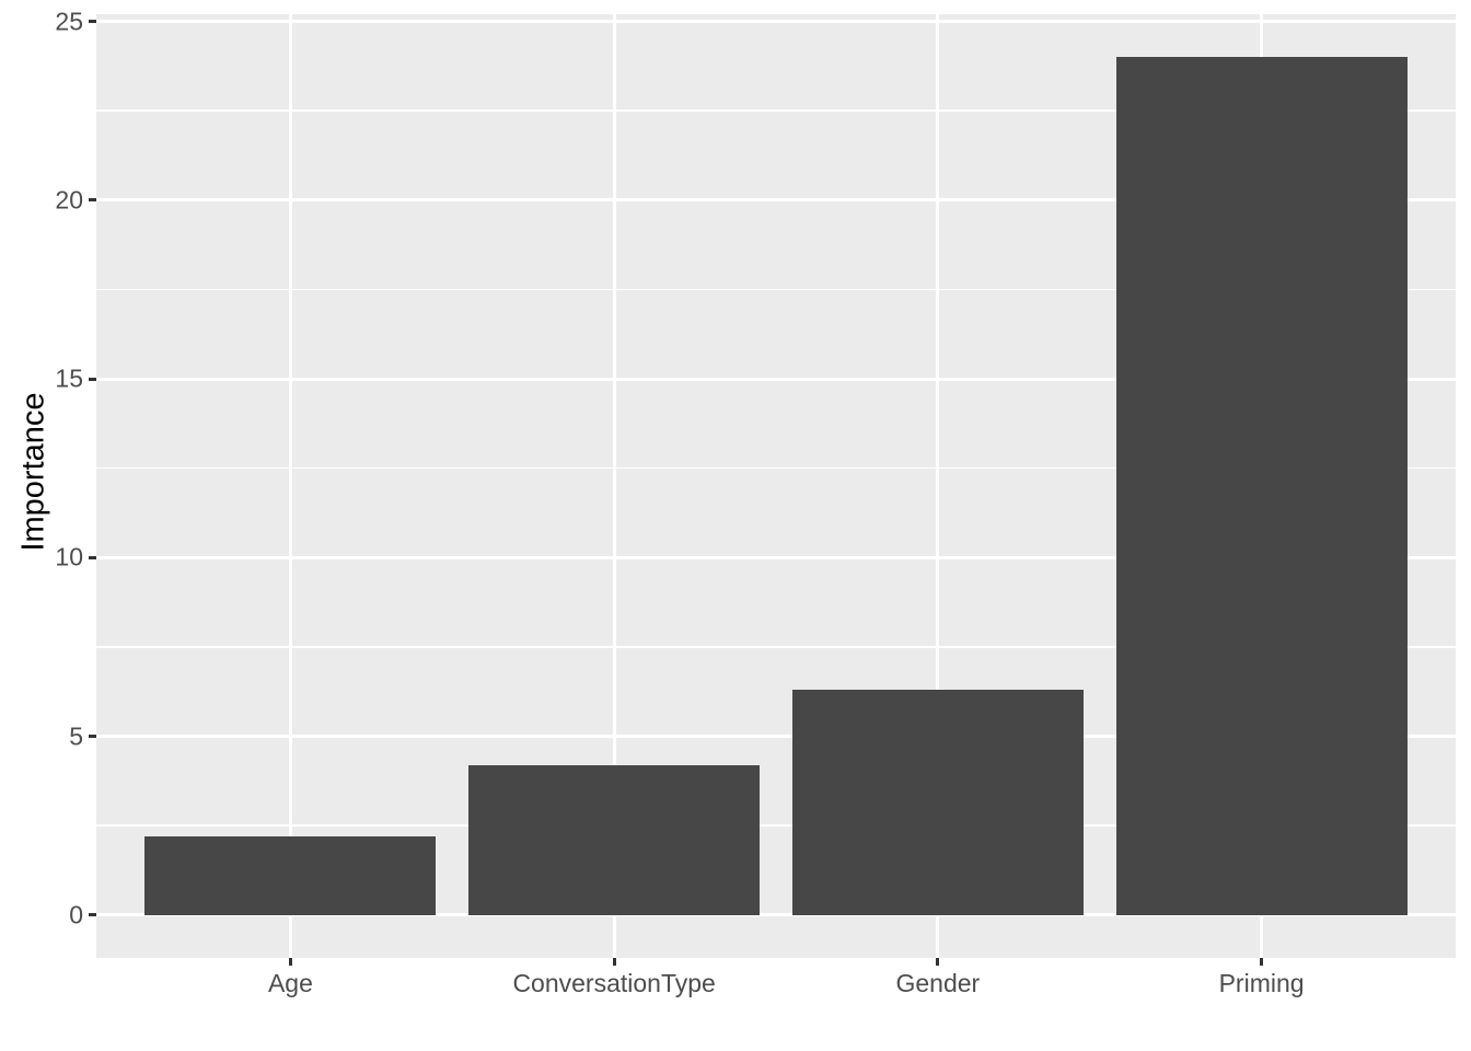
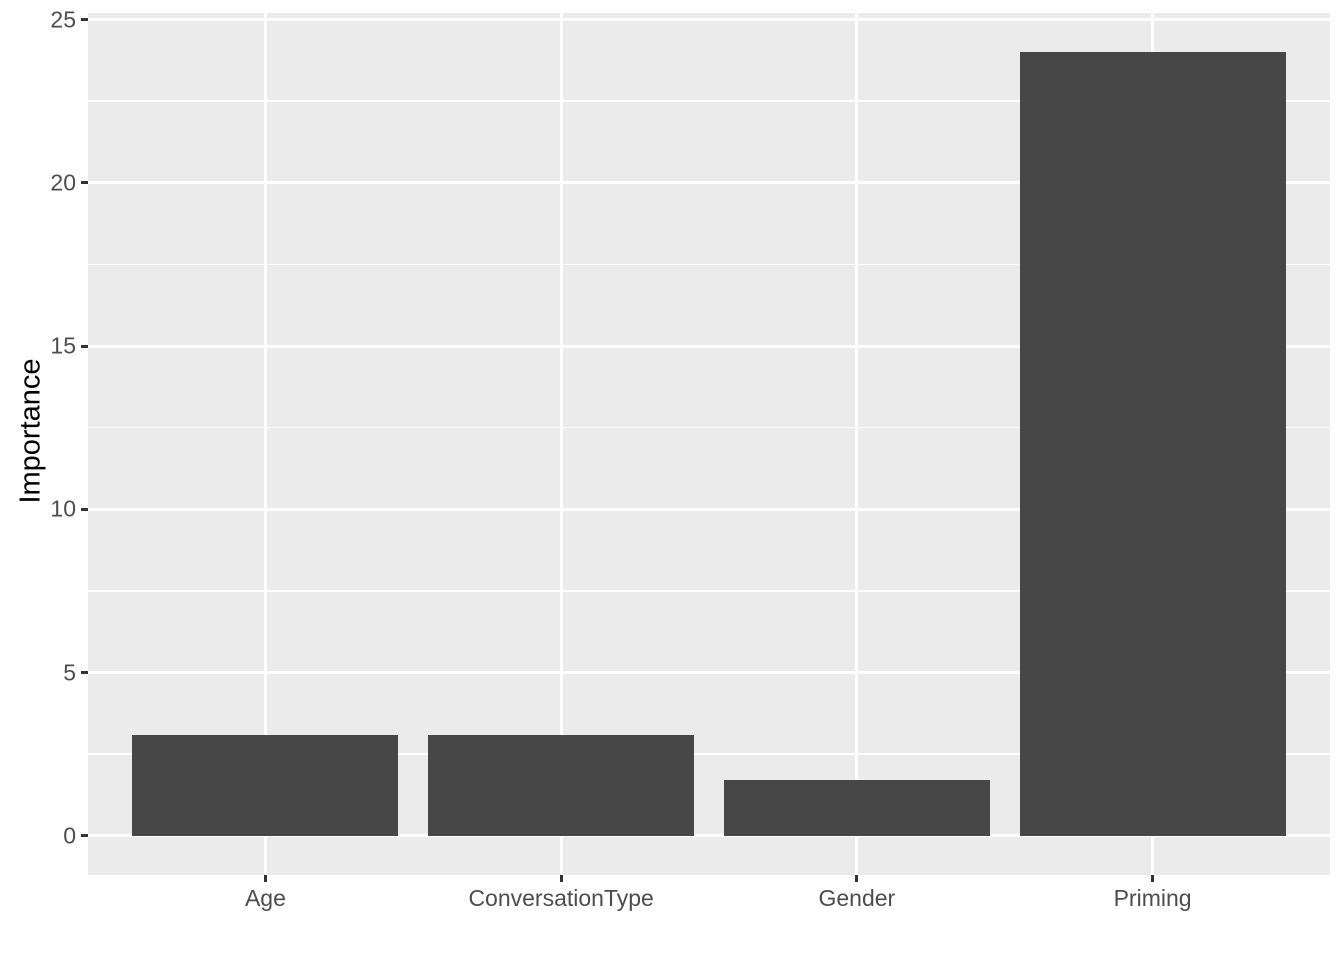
Age: 2.2 -> 3.1
ConversationType: 4.2 -> 3.1
Gender: 6.3 -> 1.7
